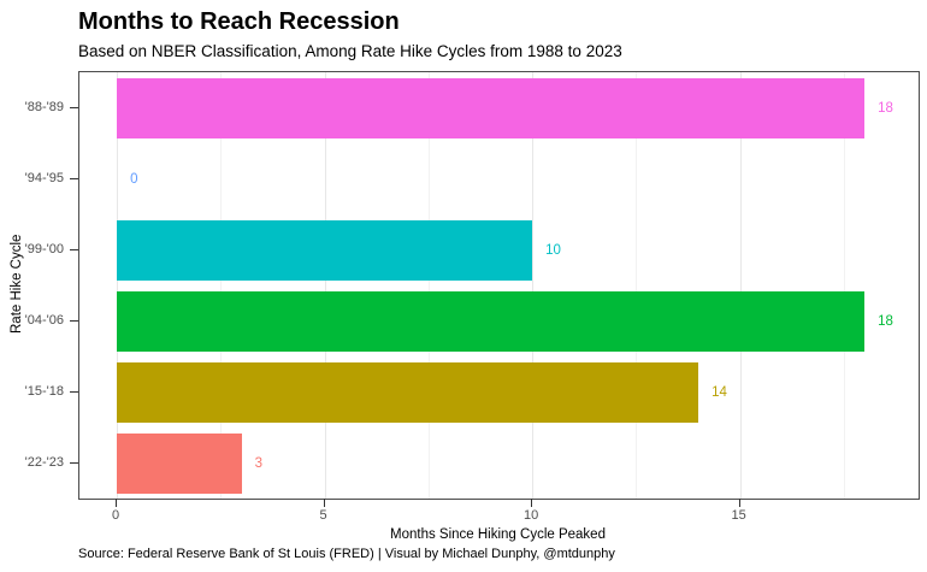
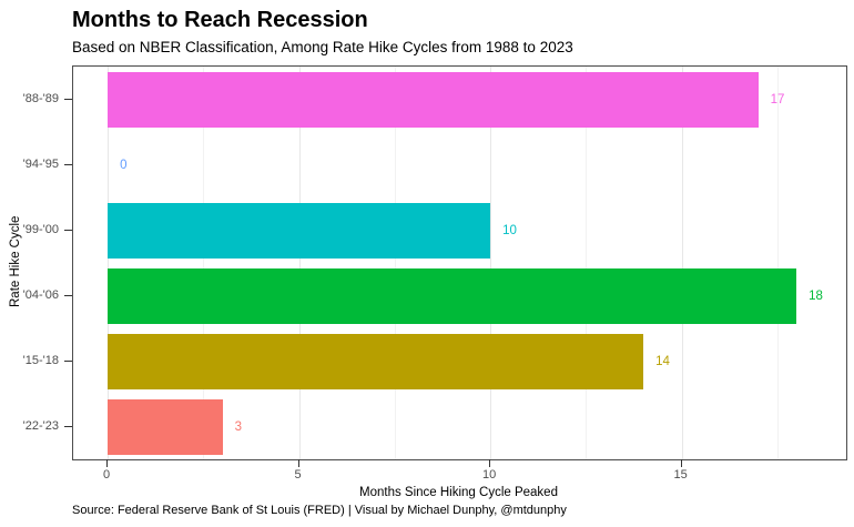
'88-'89: 18 -> 17
